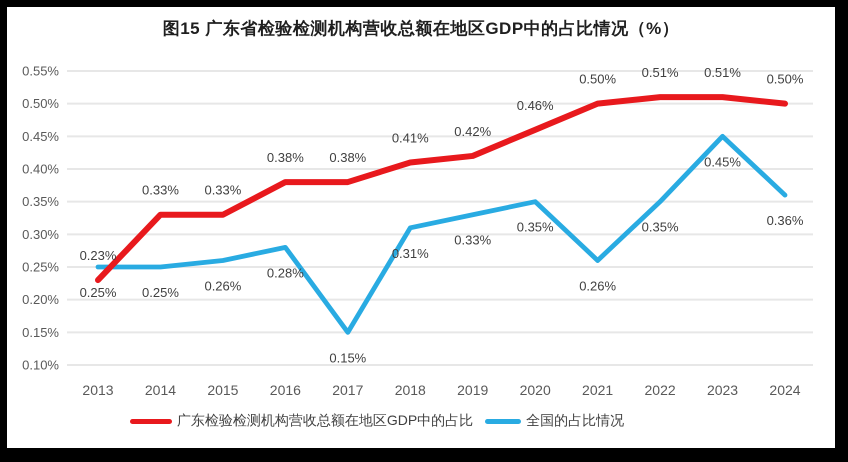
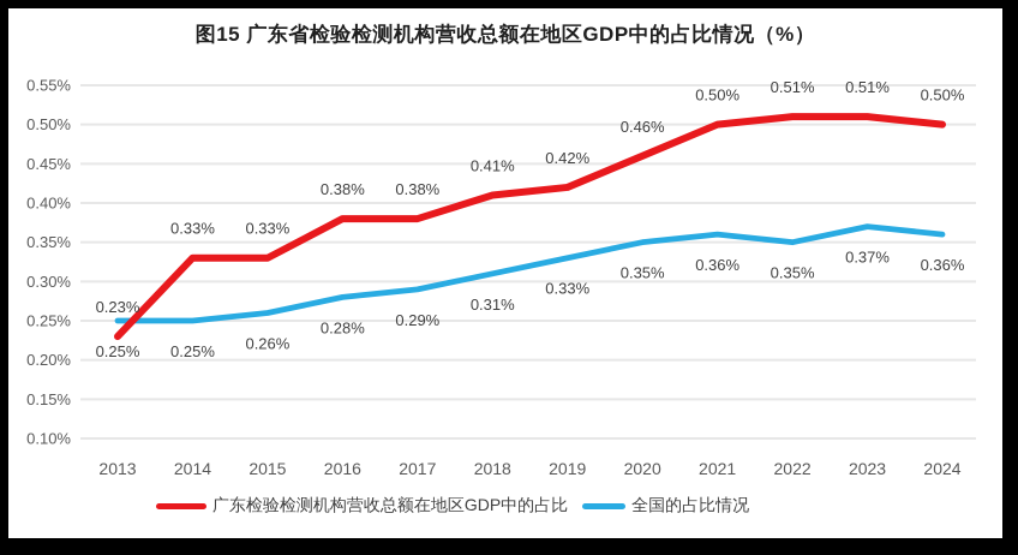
全国的占比情况/2017: 0.15% -> 0.29%
全国的占比情况/2021: 0.26% -> 0.36%
全国的占比情况/2023: 0.45% -> 0.37%
